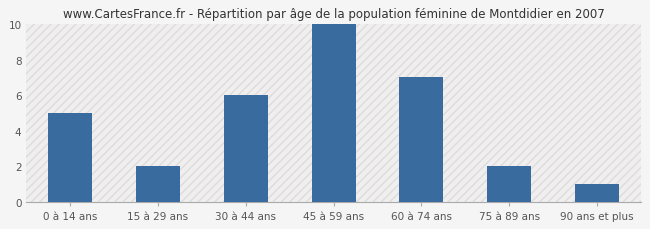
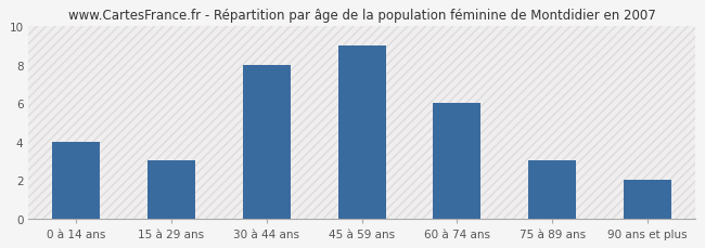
0 à 14 ans: 5 -> 4
15 à 29 ans: 2 -> 3
30 à 44 ans: 6 -> 8
45 à 59 ans: 10 -> 9
60 à 74 ans: 7 -> 6
75 à 89 ans: 2 -> 3
90 ans et plus: 1 -> 2
